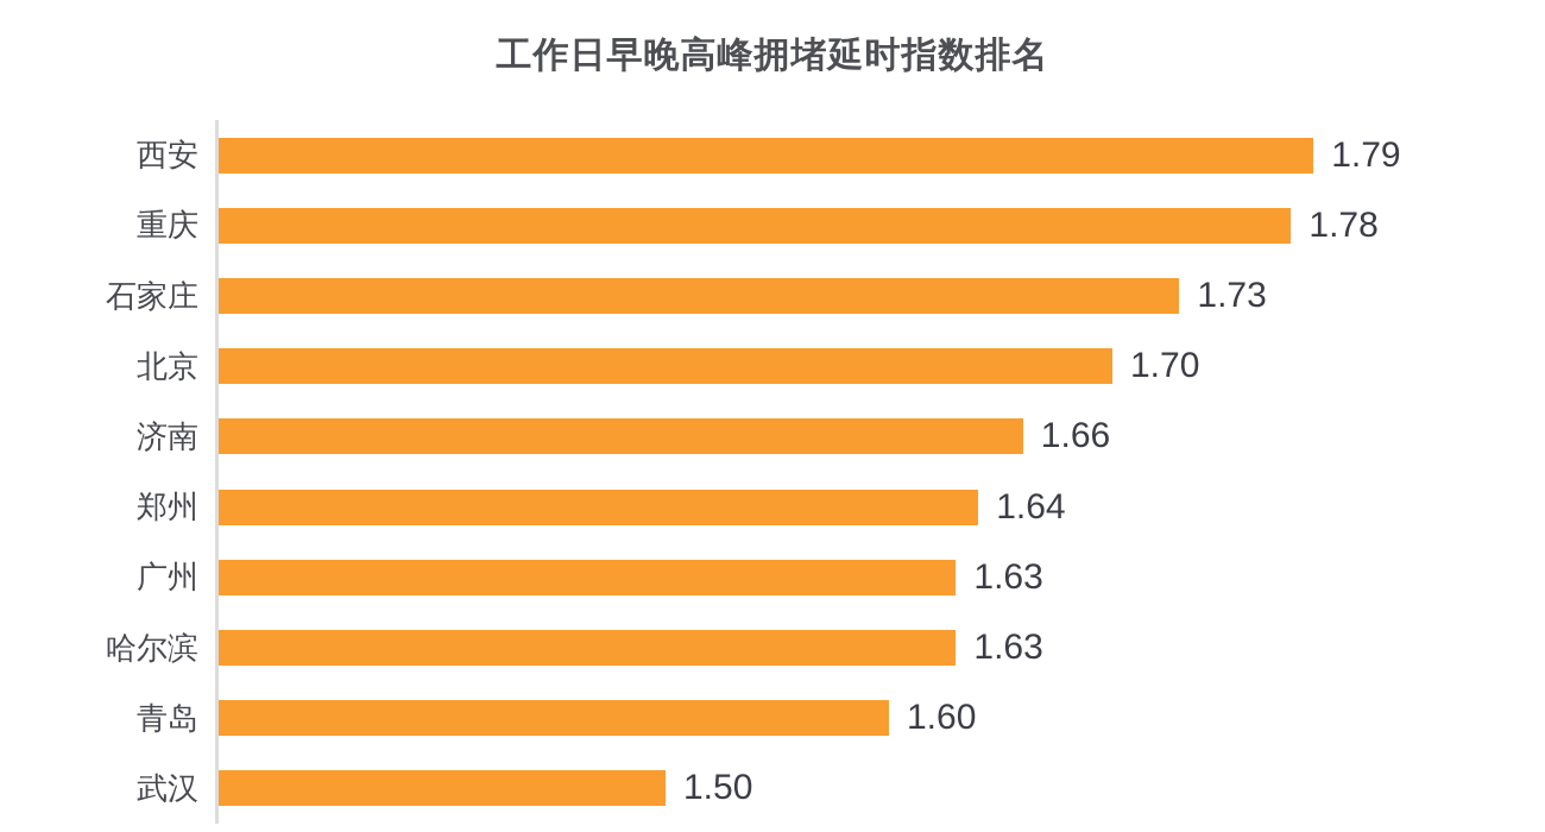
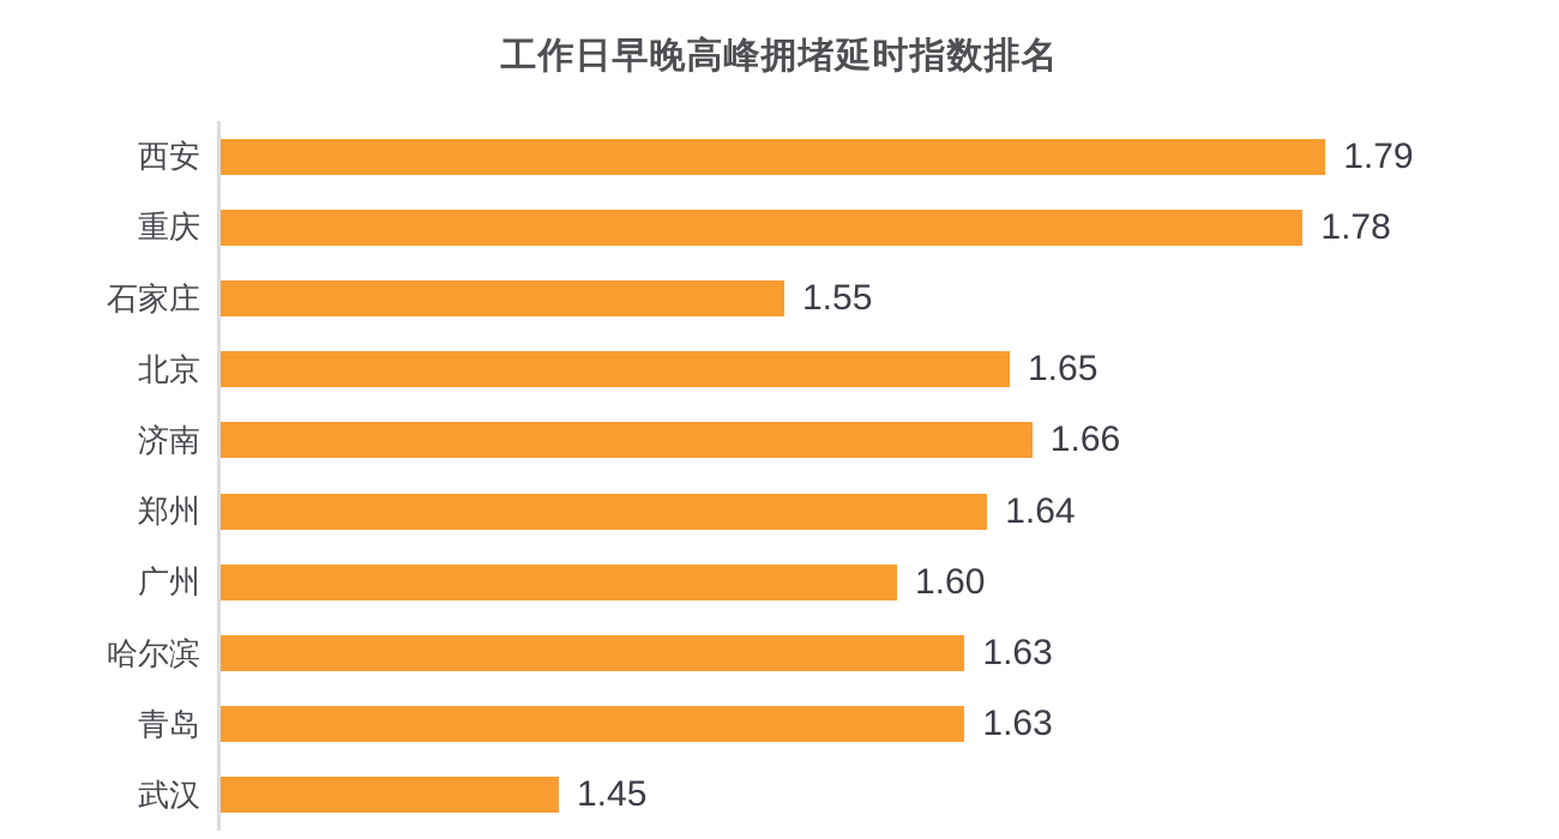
石家庄: 1.73 -> 1.55
北京: 1.70 -> 1.65
广州: 1.63 -> 1.60
青岛: 1.60 -> 1.63
武汉: 1.50 -> 1.45
